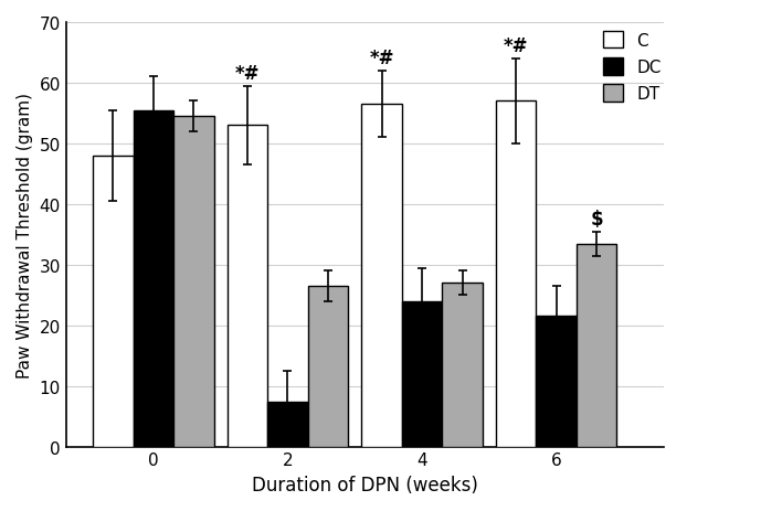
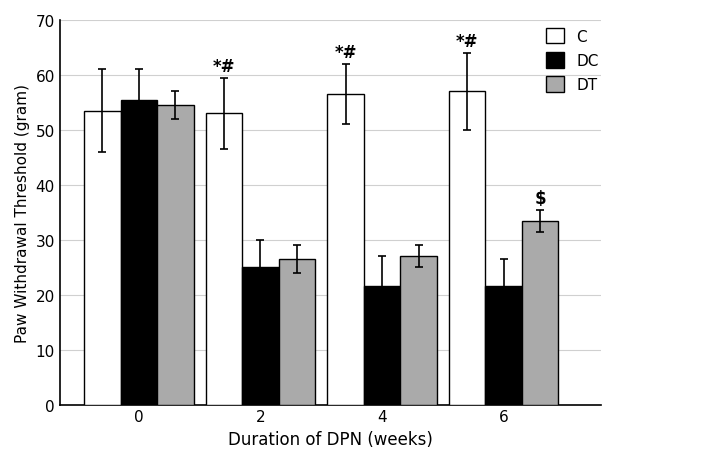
C/0: 48.0 -> 53.5
DC/2: 7.4 -> 25.0
DC/4: 24.0 -> 21.5
